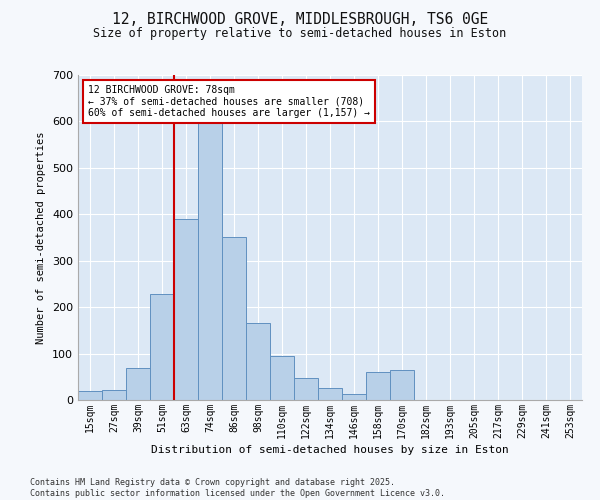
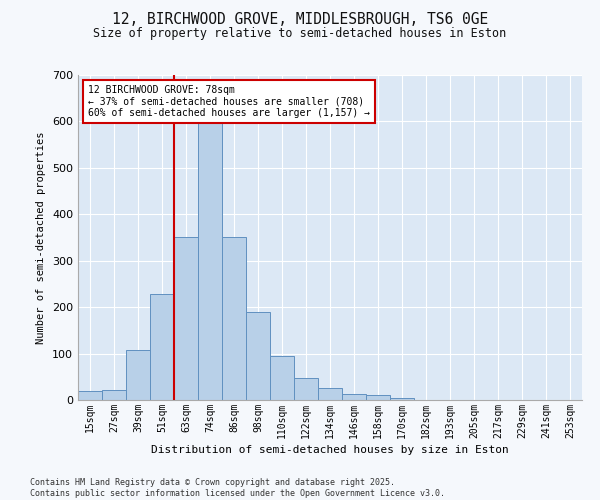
39sqm: 70 -> 108
63sqm: 390 -> 350
98sqm: 165 -> 190
158sqm: 60 -> 10
170sqm: 65 -> 5
